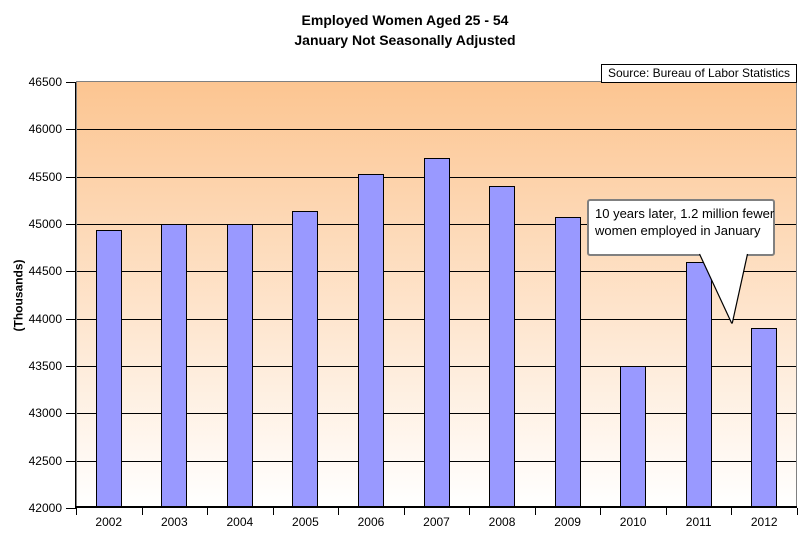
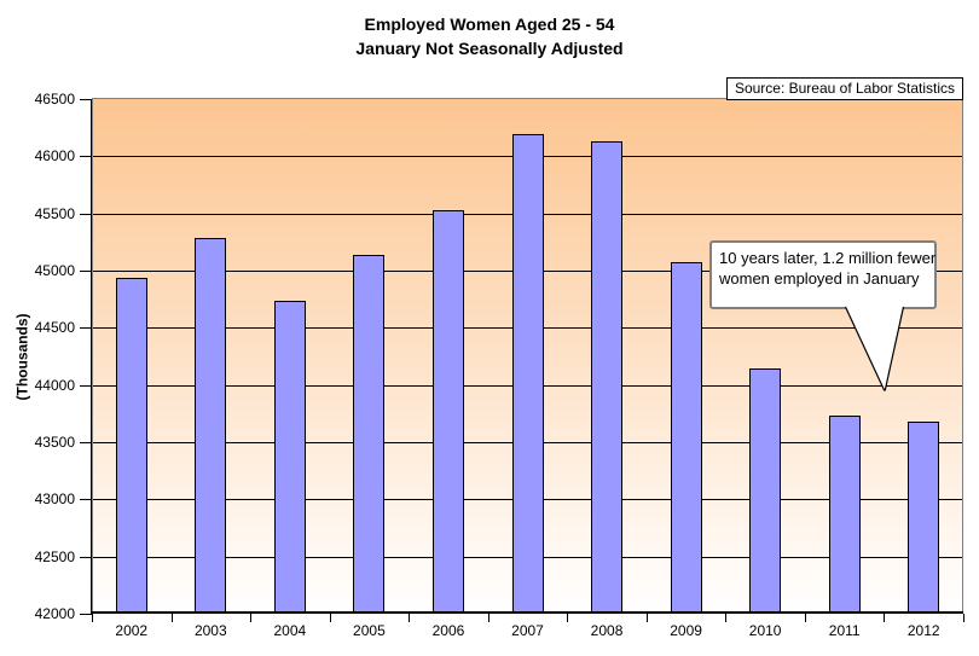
2003: 45000 -> 45300
2004: 45000 -> 44700
2007: 45700 -> 46200
2008: 45400 -> 46100
2010: 43500 -> 44100
2011: 44600 -> 43700
2012: 43900 -> 43700
